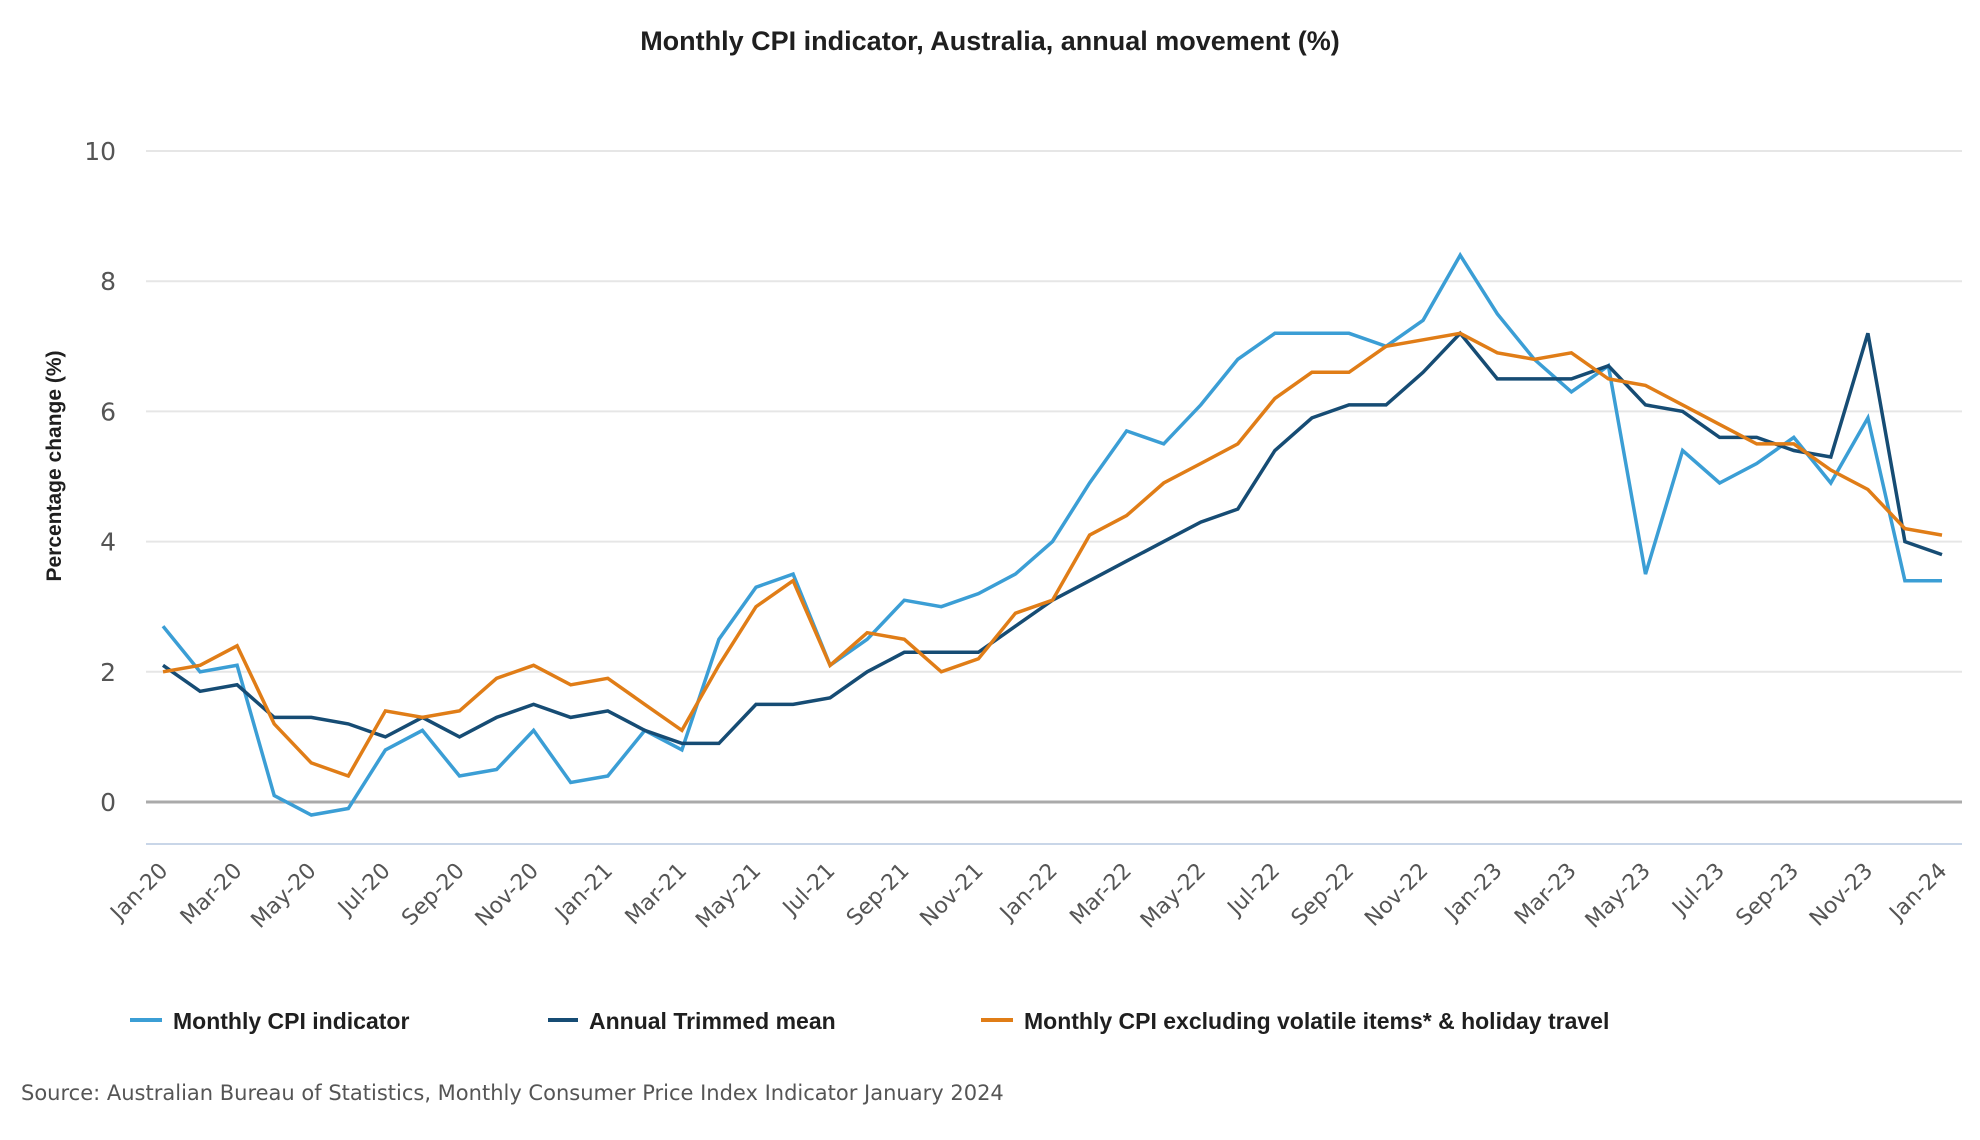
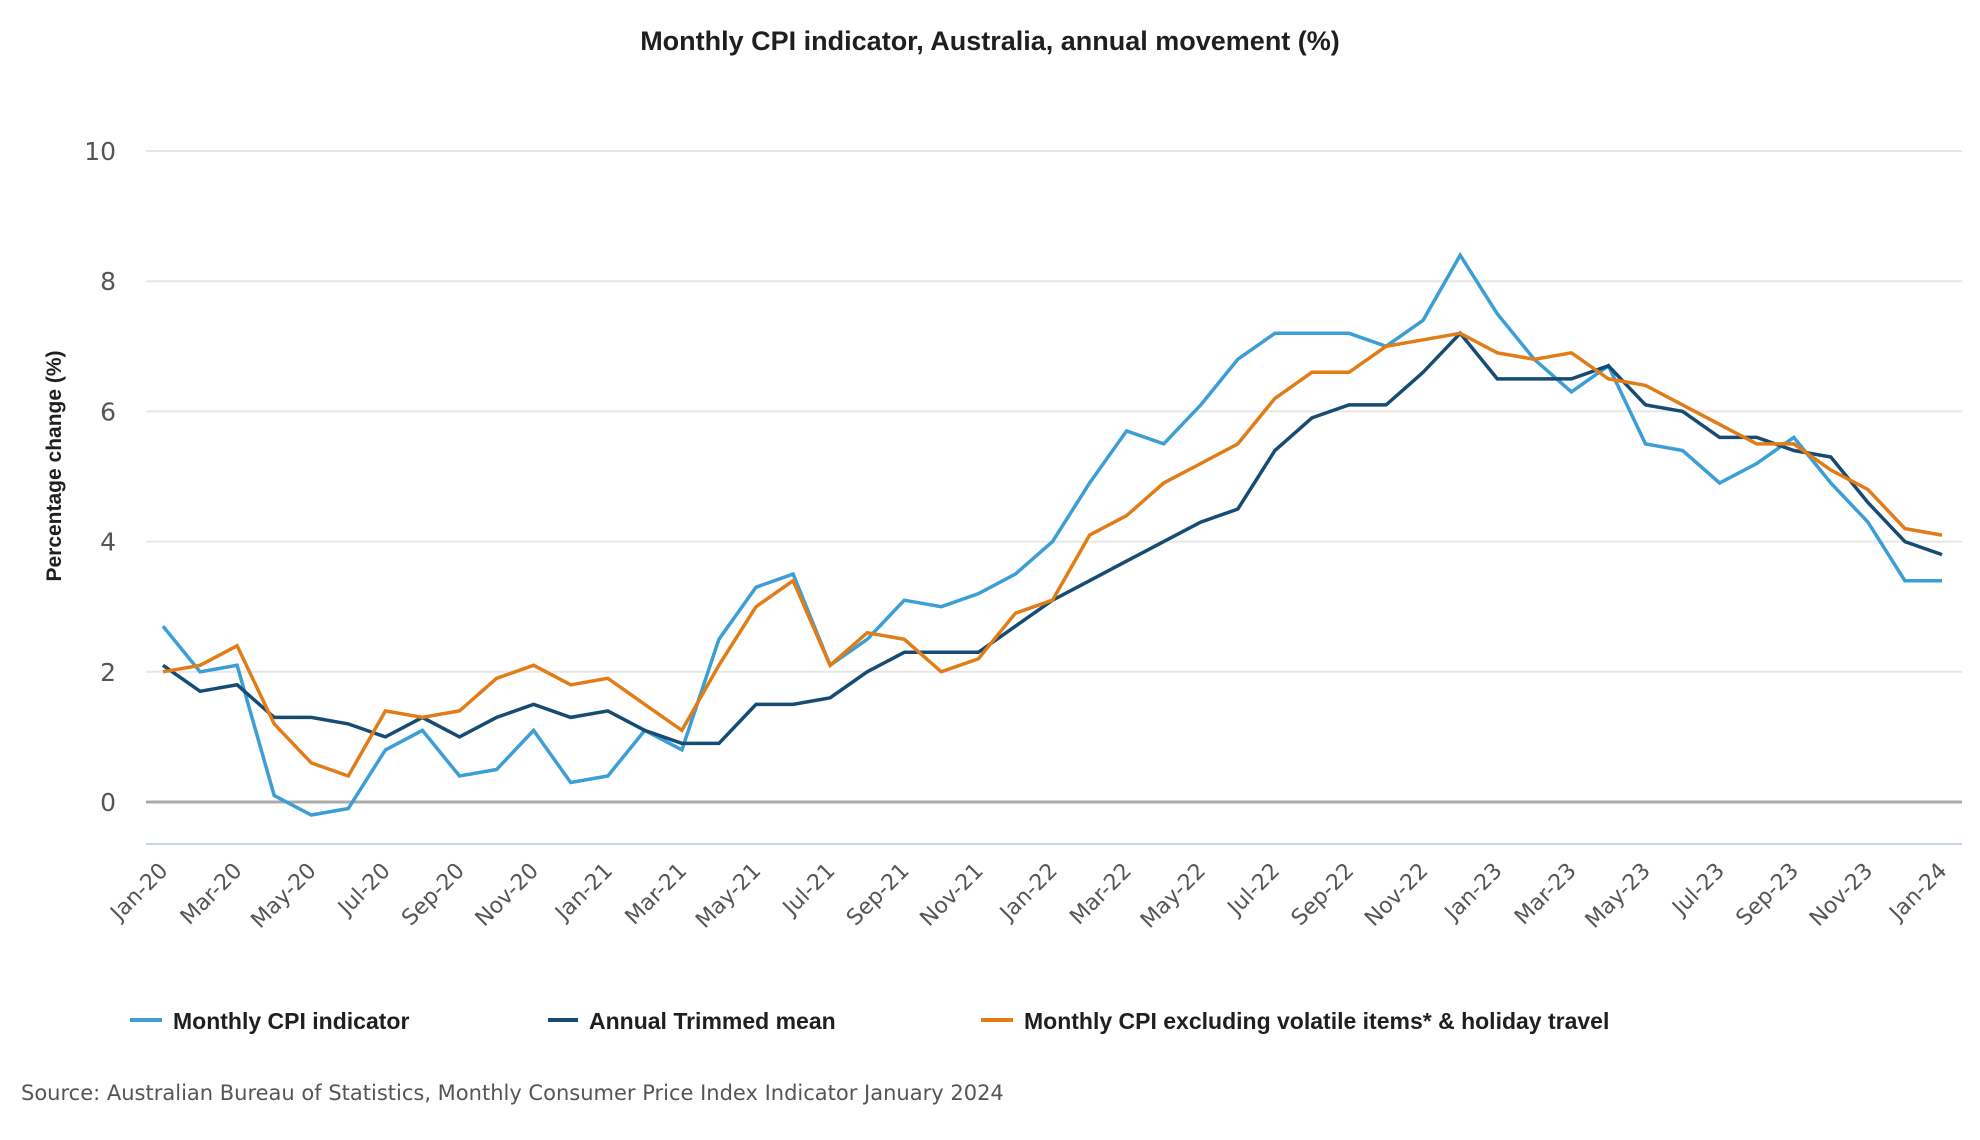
Monthly CPI indicator/May-23: 3.5 -> 5.5
Monthly CPI indicator/Nov-23: 5.9 -> 4.3
Annual Trimmed mean/Nov-23: 7.2 -> 4.6
